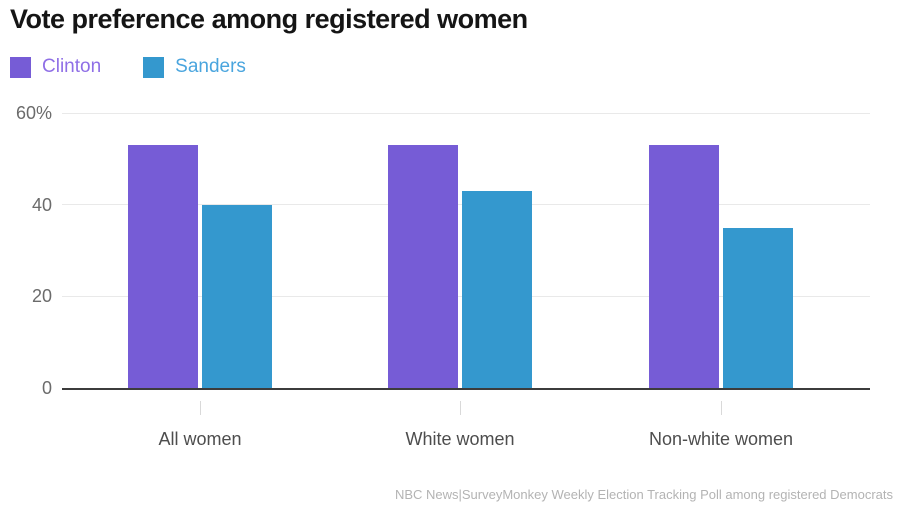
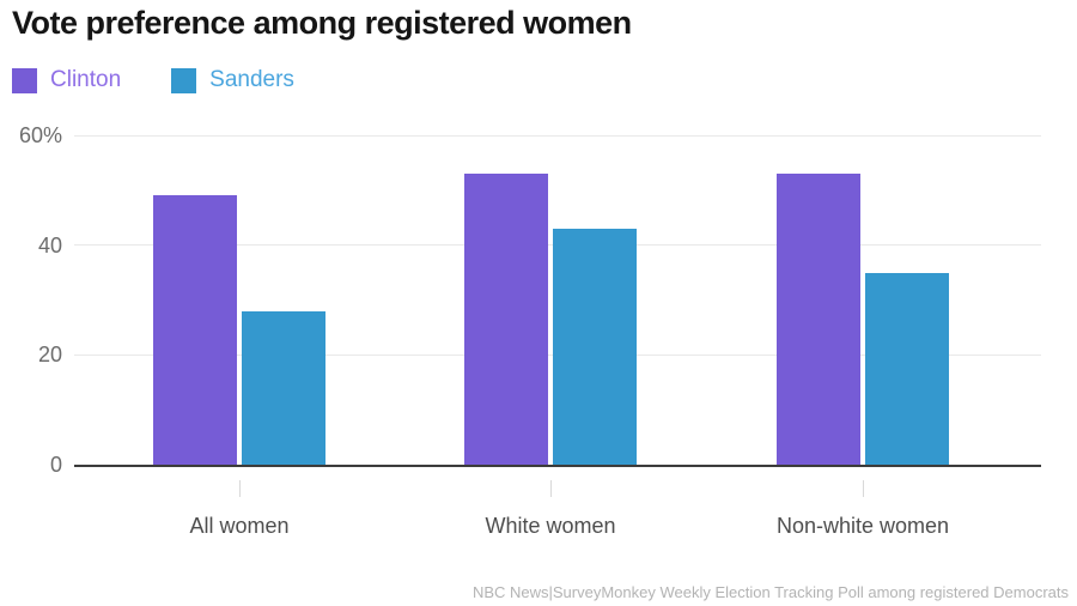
Clinton/All women: 53% -> 49%
Sanders/All women: 40% -> 28%
